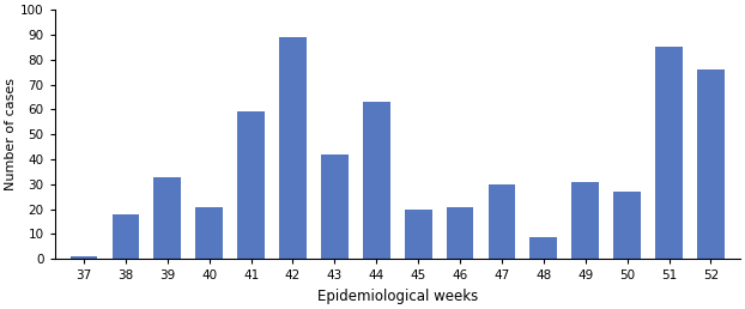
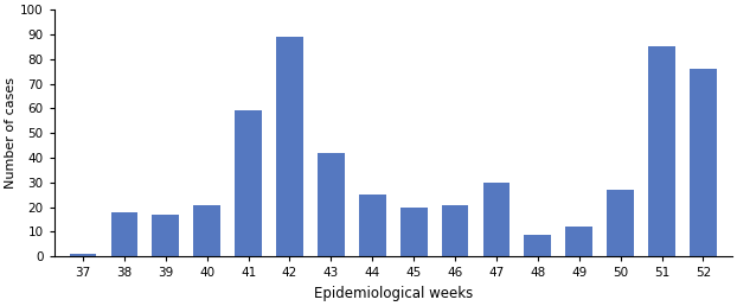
39: 33 -> 17
44: 63 -> 25
49: 31 -> 12
